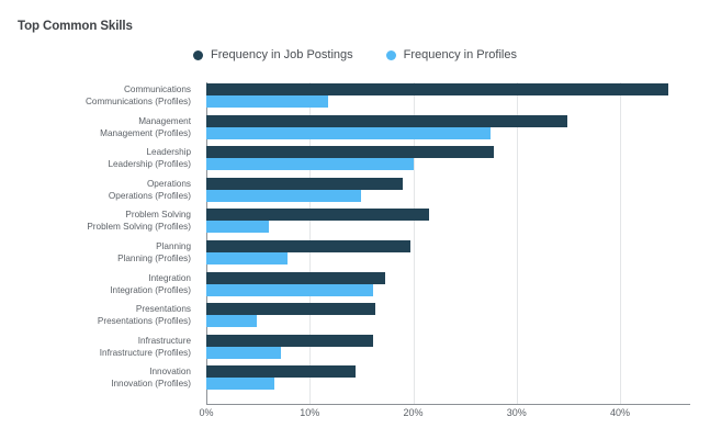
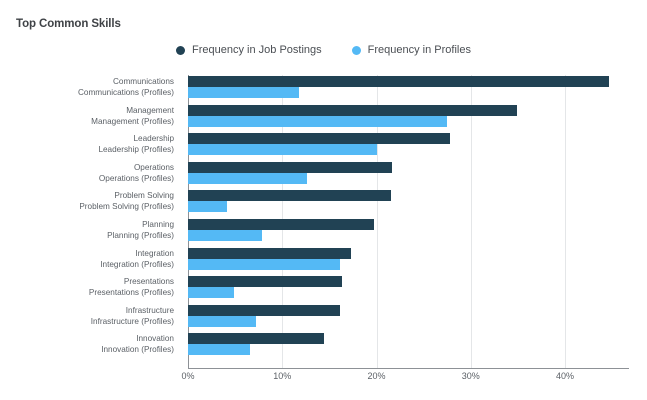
Frequency in Job Postings/Operations: 19% -> 22%
Frequency in Profiles/Operations: 15% -> 13%
Frequency in Profiles/Problem Solving: 6% -> 4%
